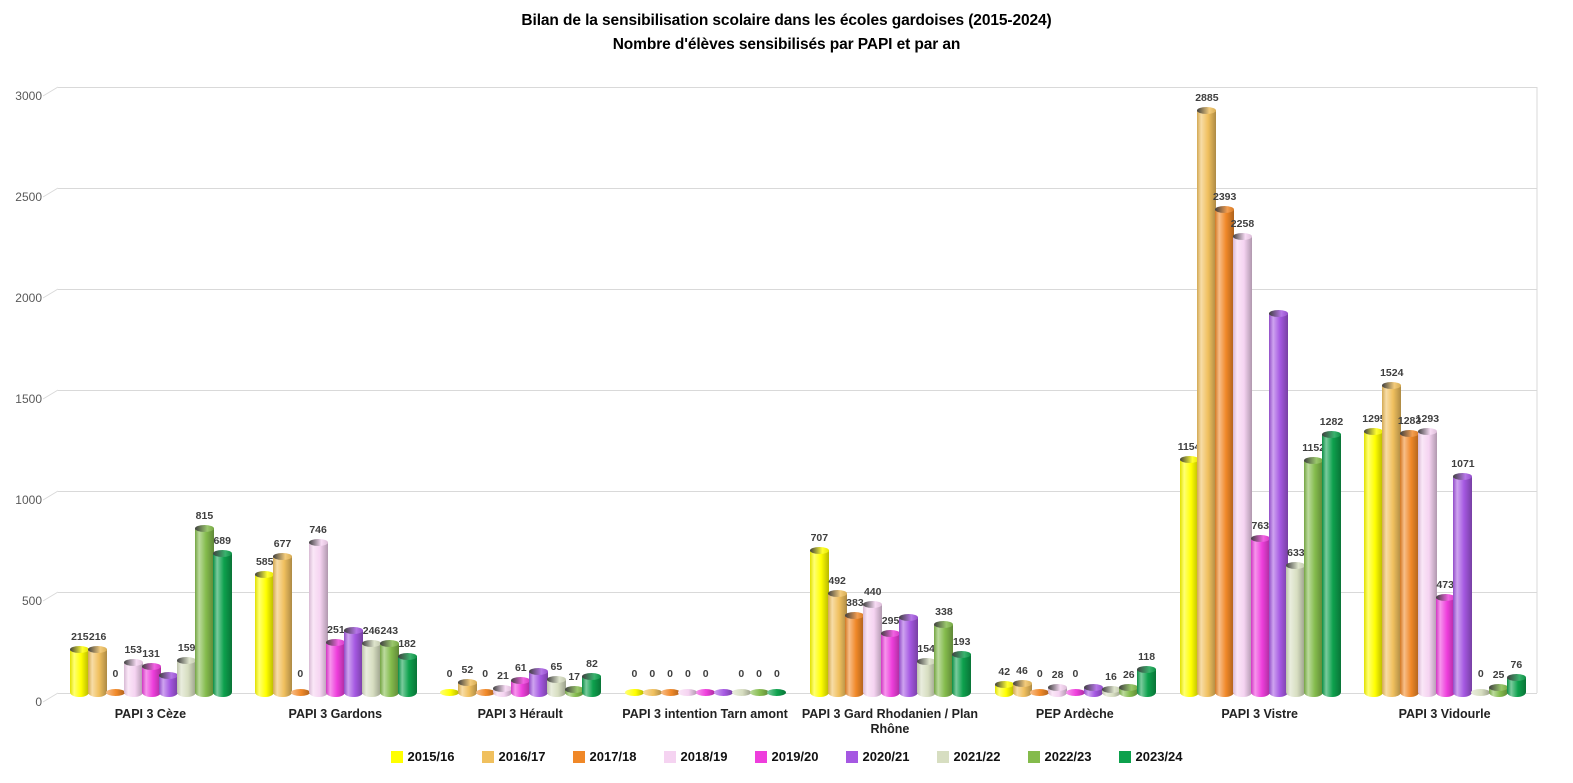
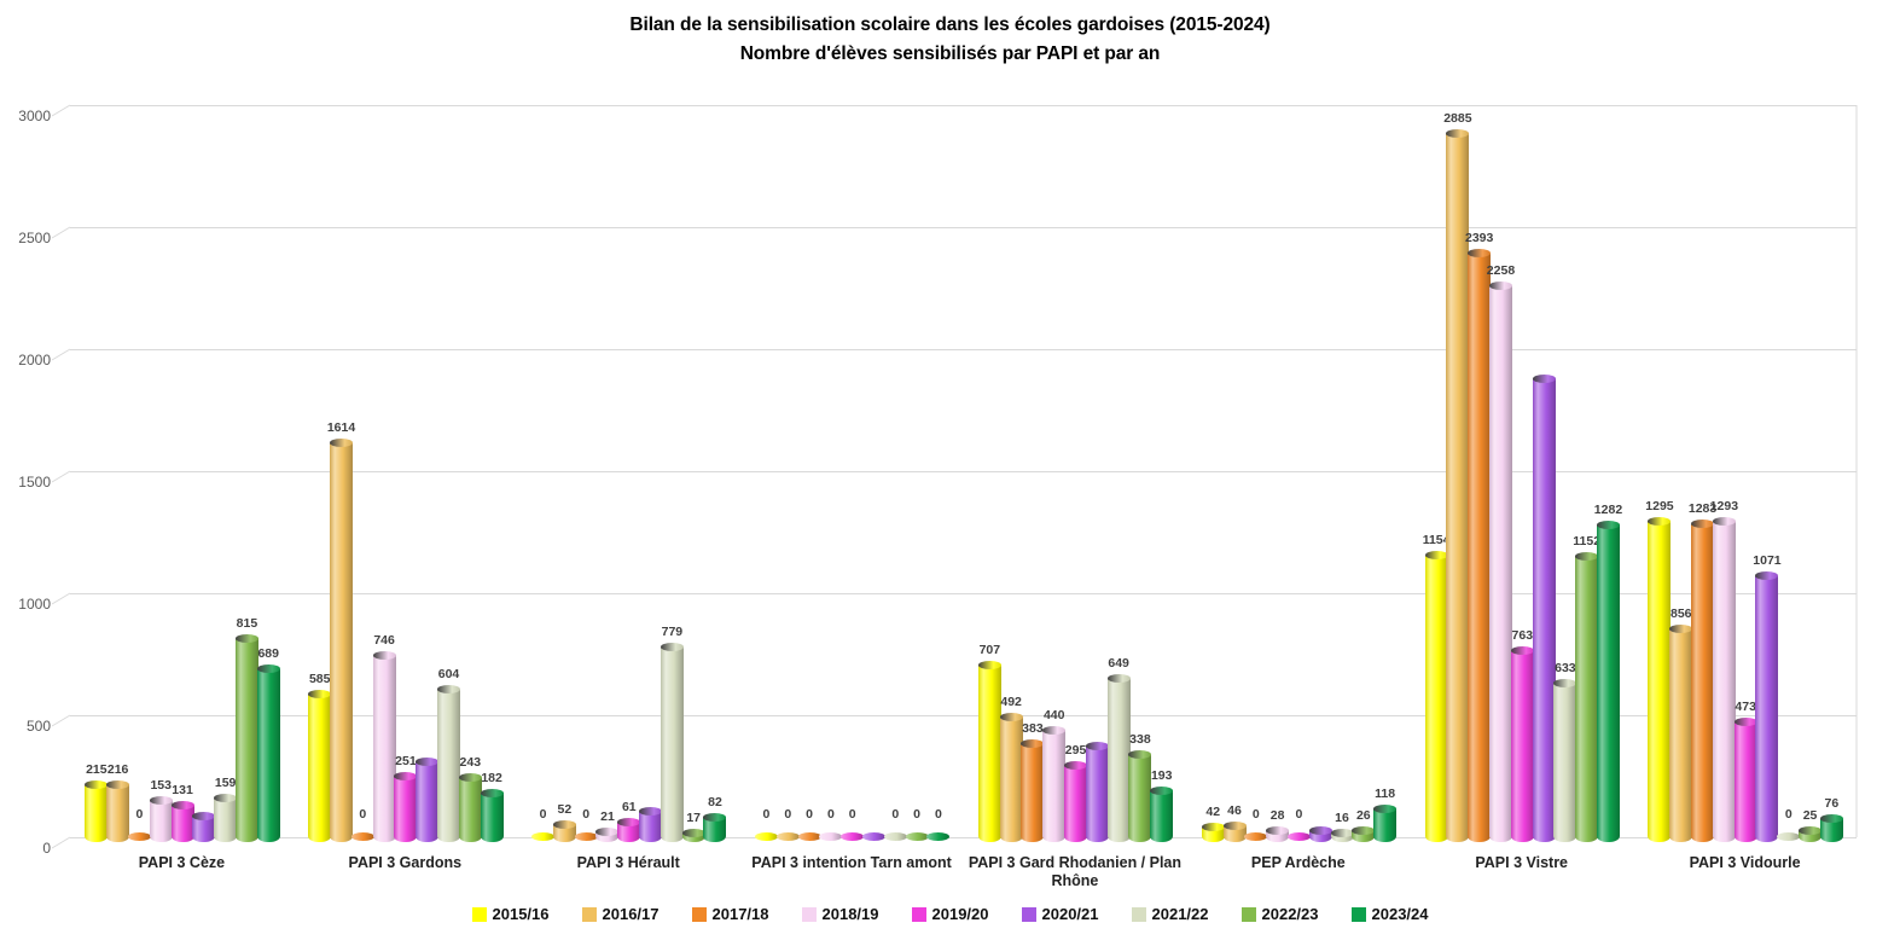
2016/17/PAPI 3 Gardons: 677 -> 1614
2021/22/PAPI 3 Gardons: 246 -> 604
2021/22/PAPI 3 Hérault: 65 -> 779
2021/22/PAPI 3 Gard Rhodanien / Plan Rhône: 154 -> 649
2016/17/PAPI 3 Vidourle: 1524 -> 856
